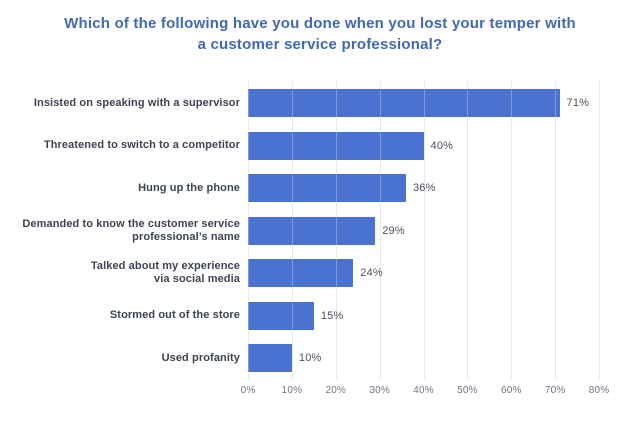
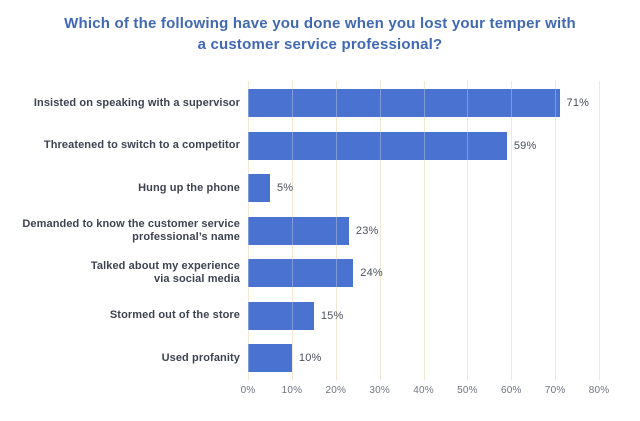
Threatened to switch to a competitor: 40% -> 59%
Hung up the phone: 36% -> 5%
Demanded to know the customer service professional’s name: 29% -> 23%
